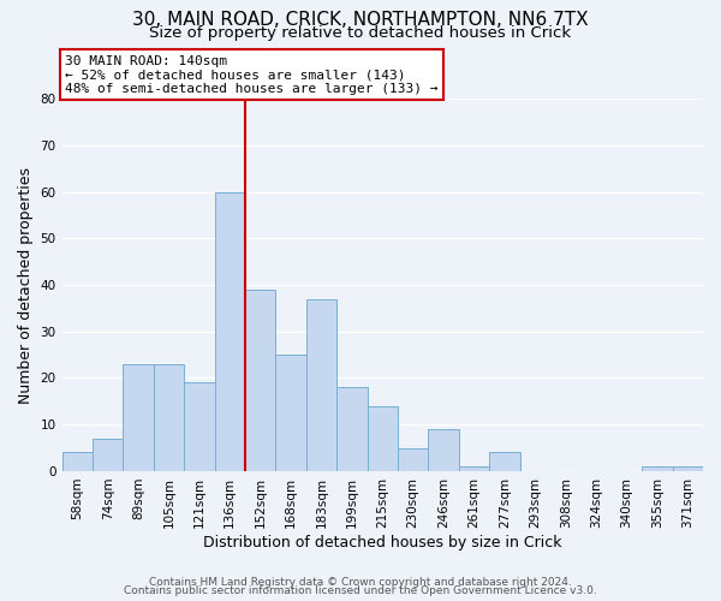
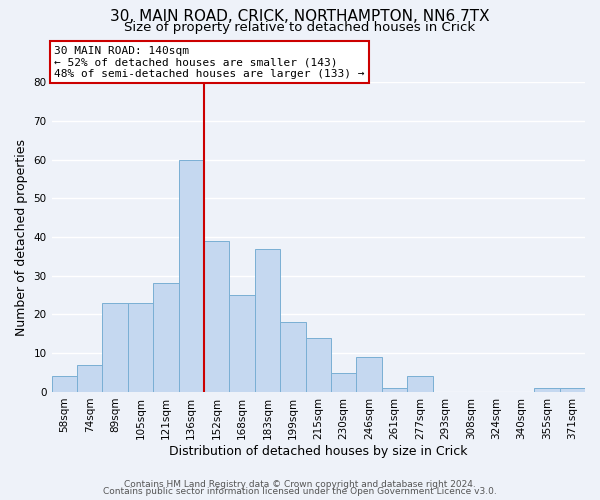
121sqm: 19 -> 28
